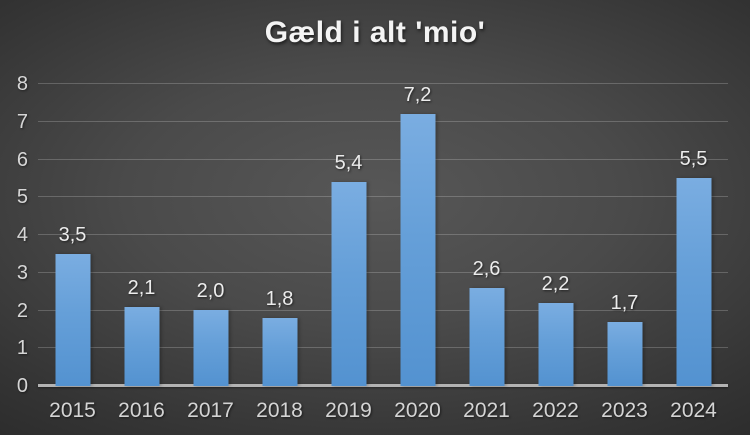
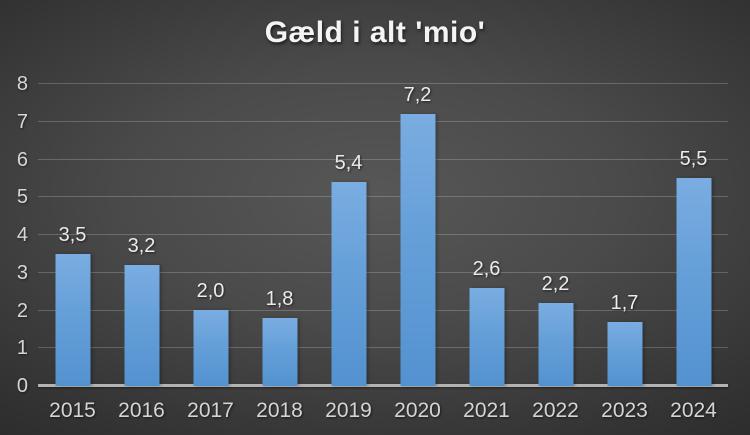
2016: 2,1 -> 3,2
